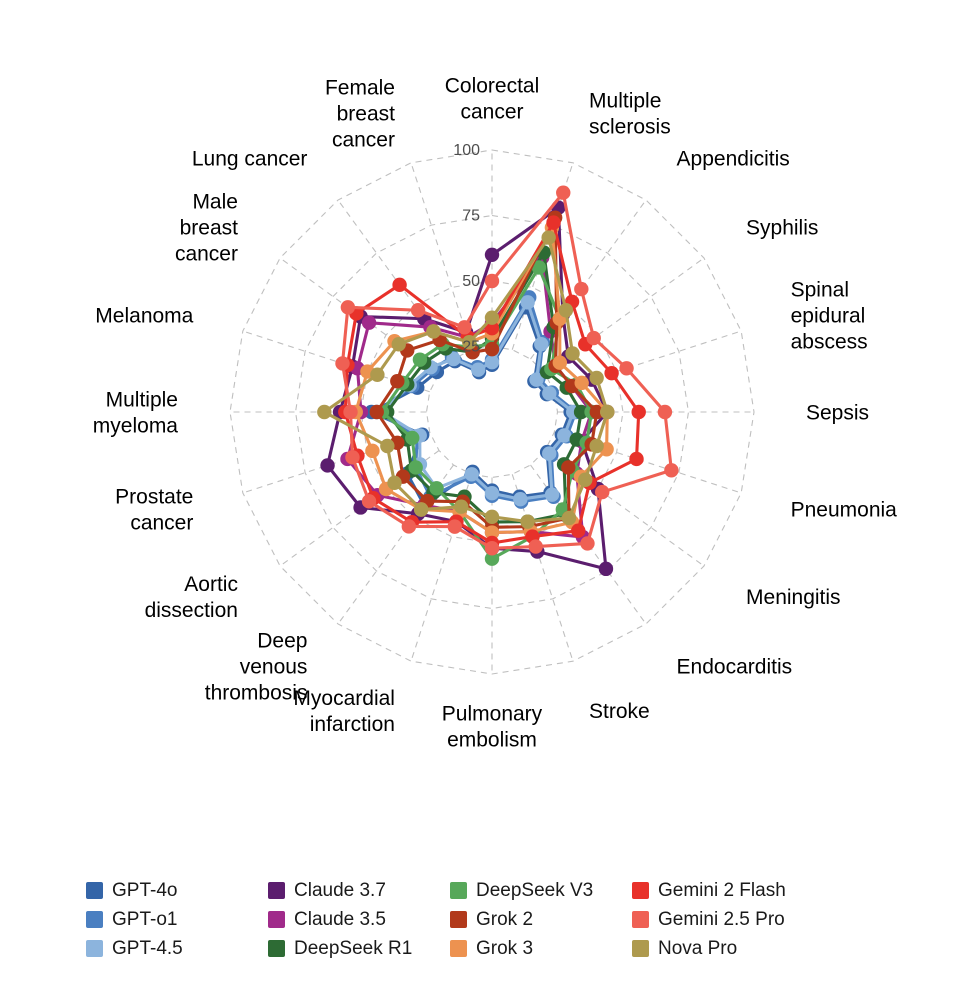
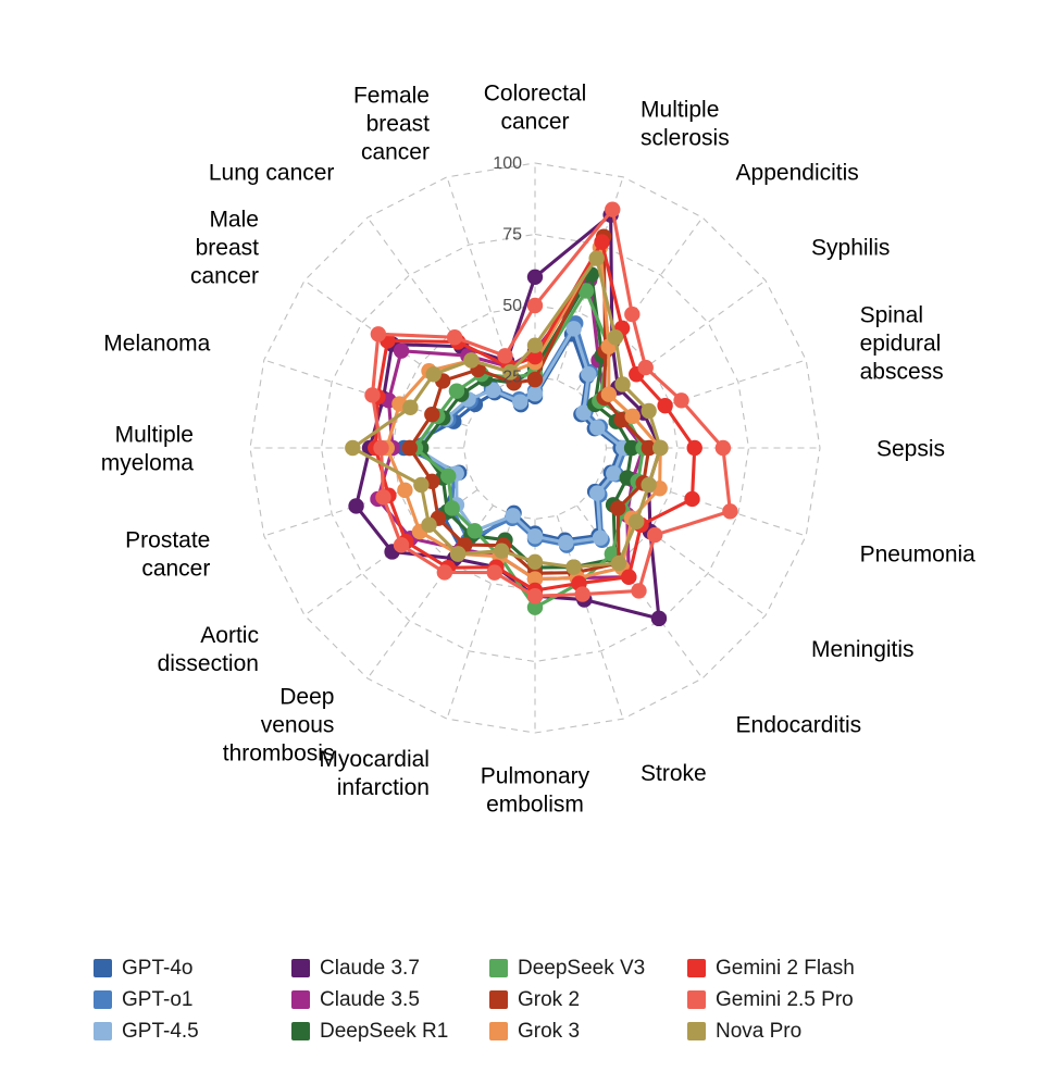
Claude 3.7/Multiple sclerosis: 82 -> 86
Claude 3.7/Pneumonia: 36 -> 42
Claude 3.5/Endocarditis: 59 -> 56
Gemini 2 Flash/Lung cancer: 60 -> 46
